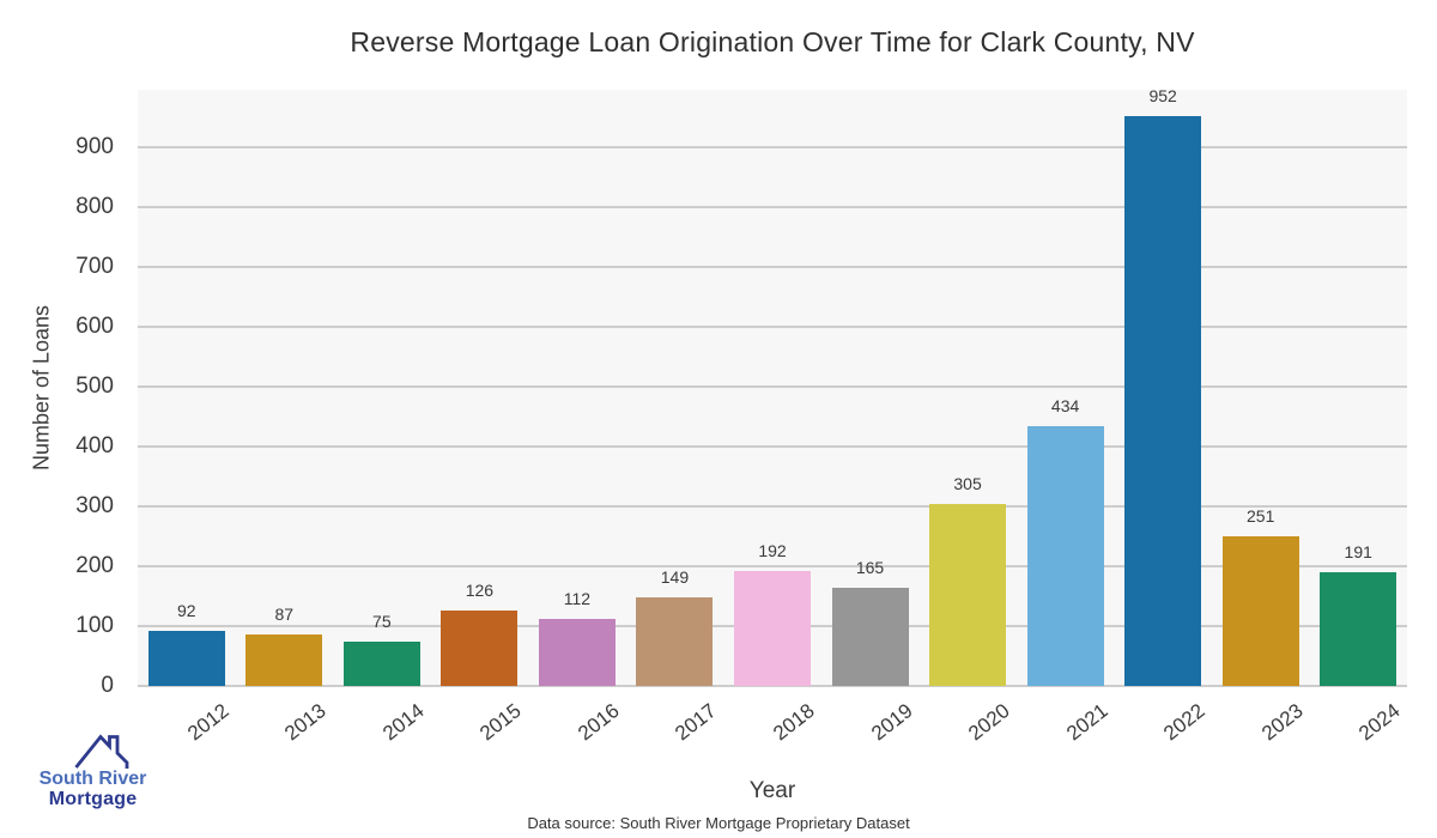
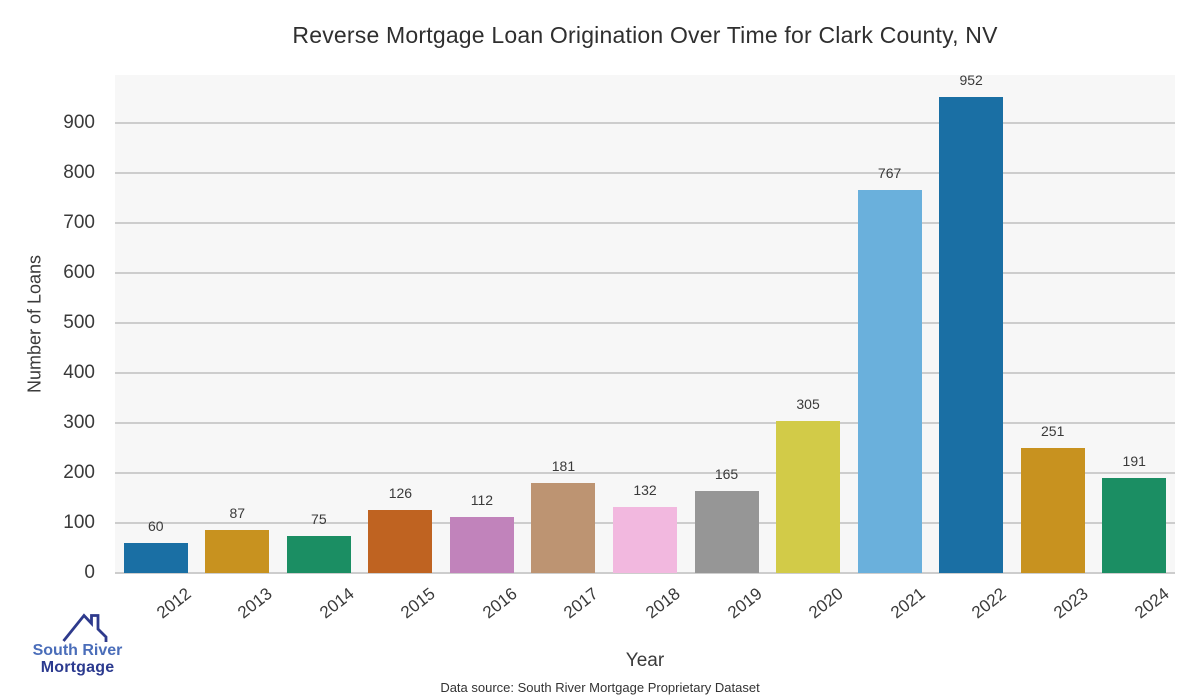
2012: 92 -> 60
2017: 149 -> 181
2018: 192 -> 132
2021: 434 -> 767
